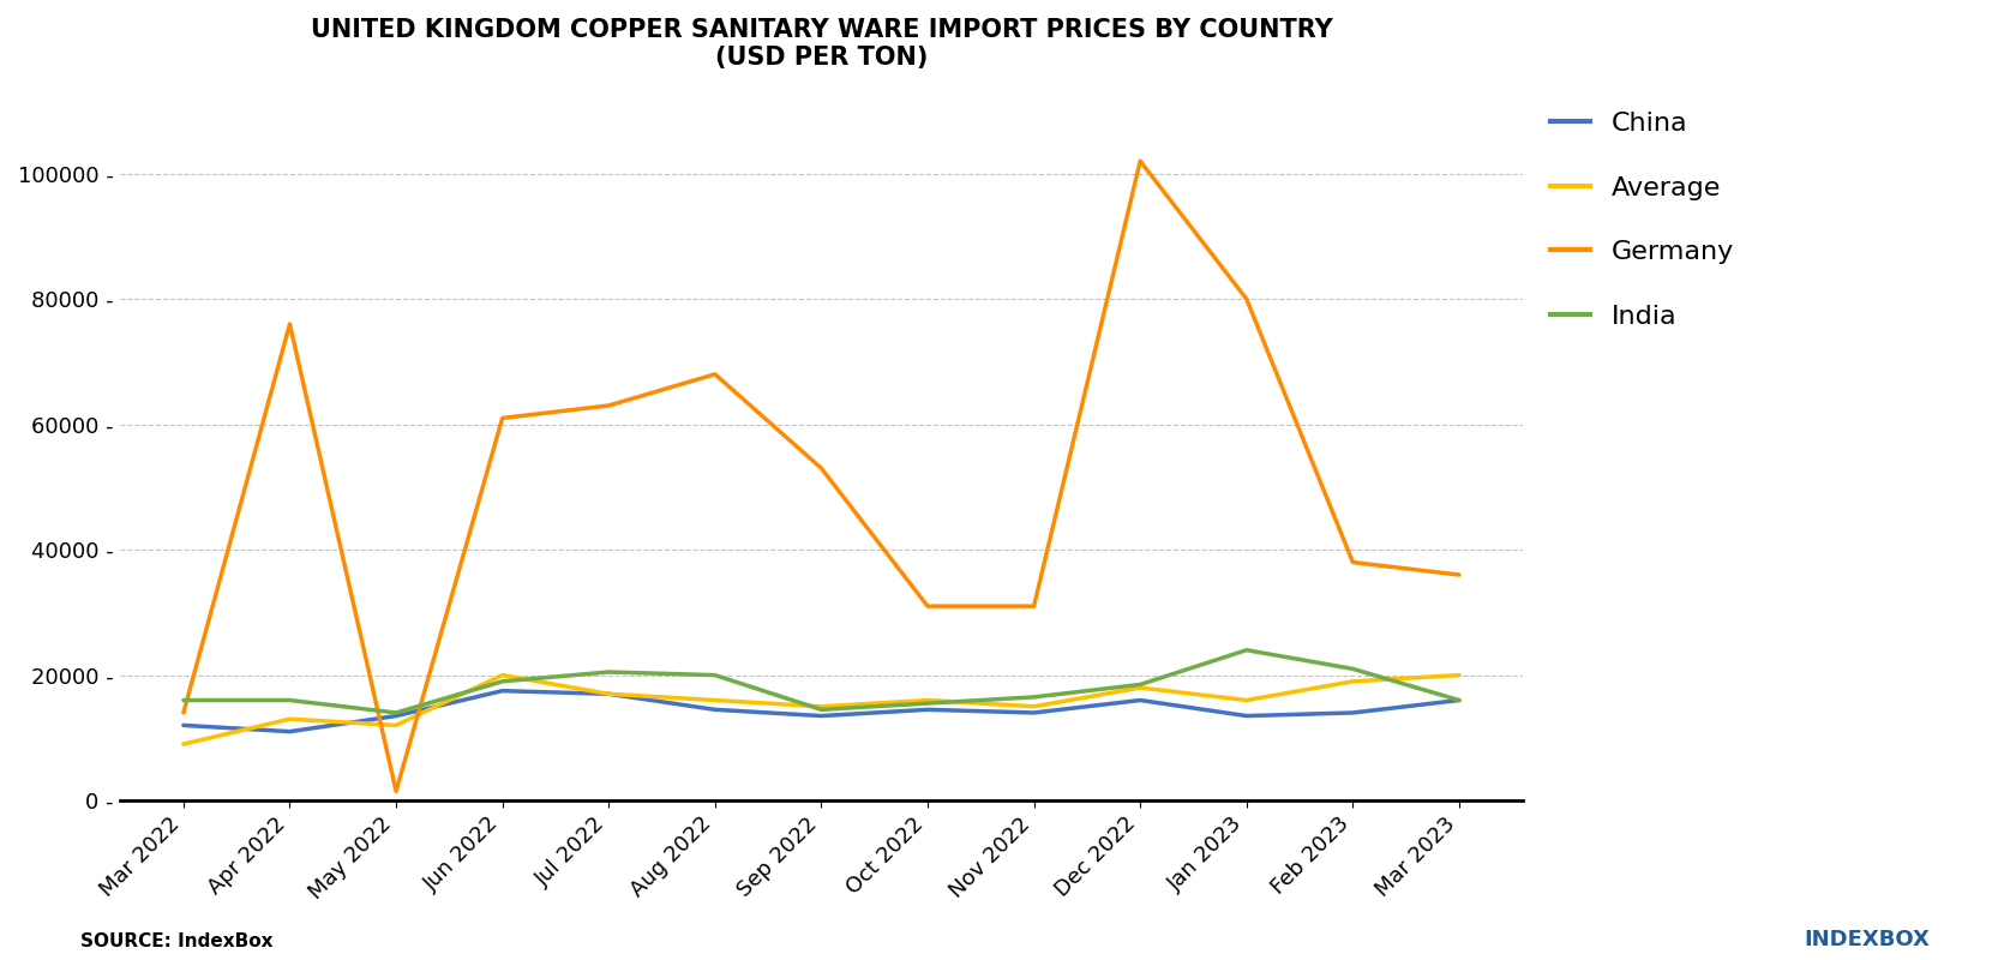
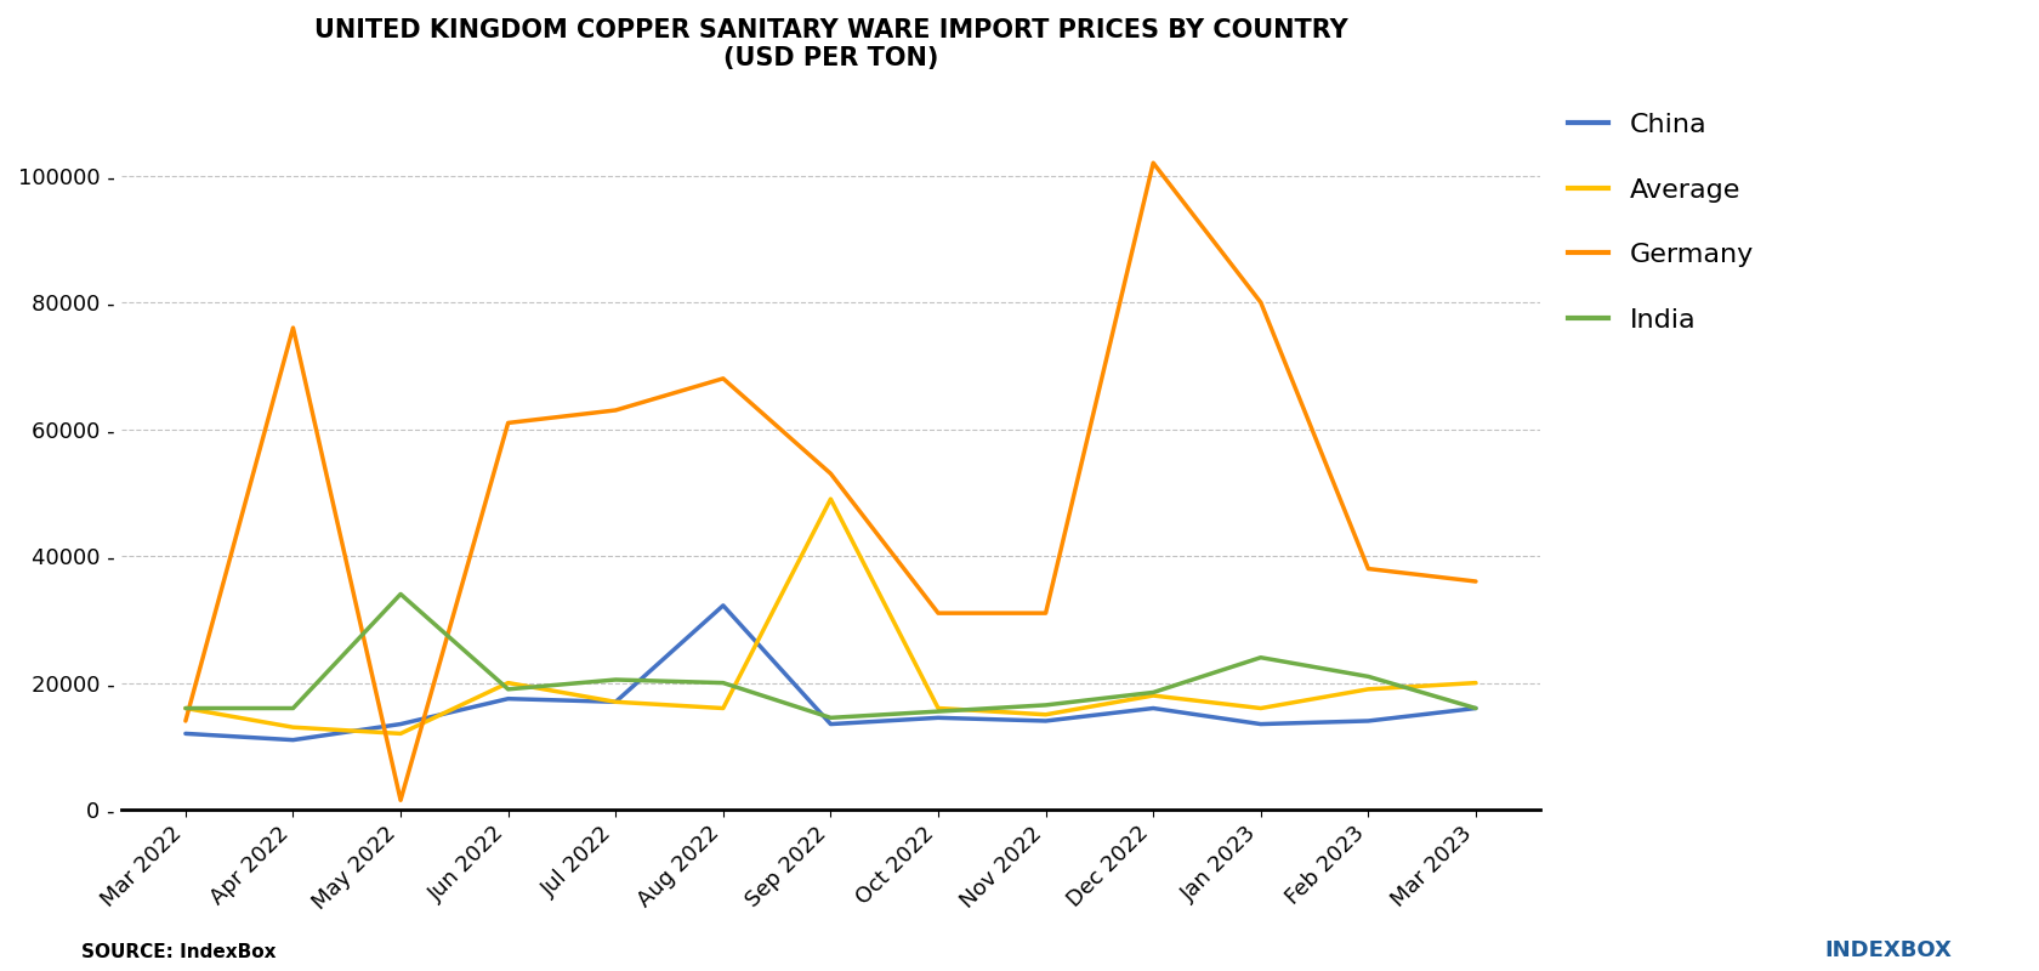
Average/Mar 2022: 9000 - -> 16000 -
India/May 2022: 14000 - -> 34000 -
China/Aug 2022: 14500 - -> 32200 -
Average/Sep 2022: 15000 - -> 49000 -
